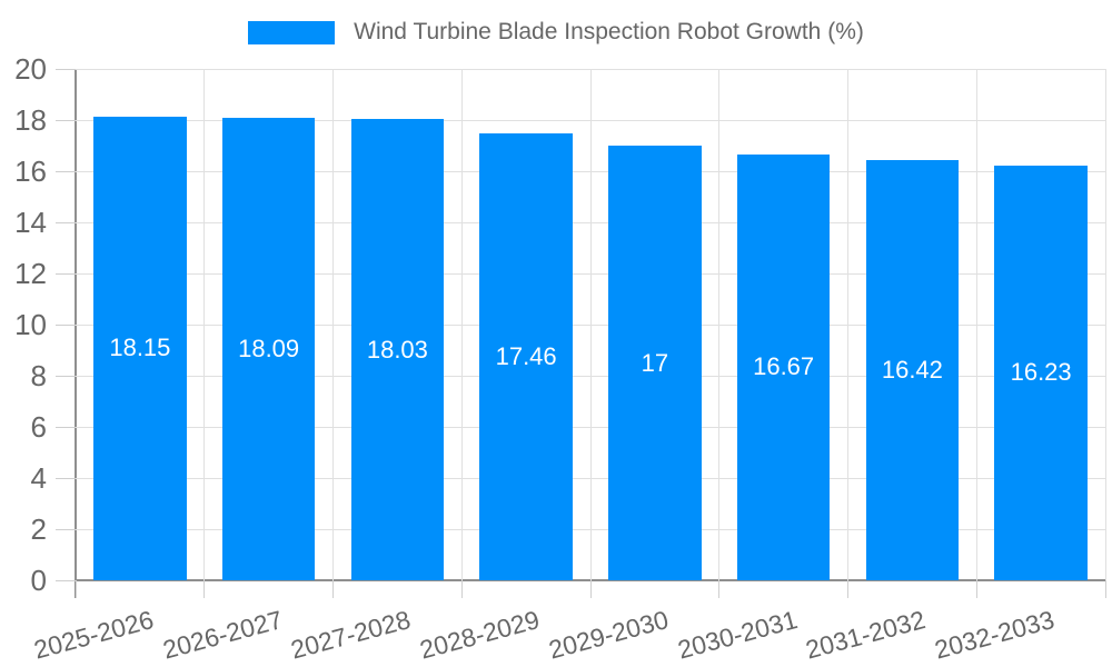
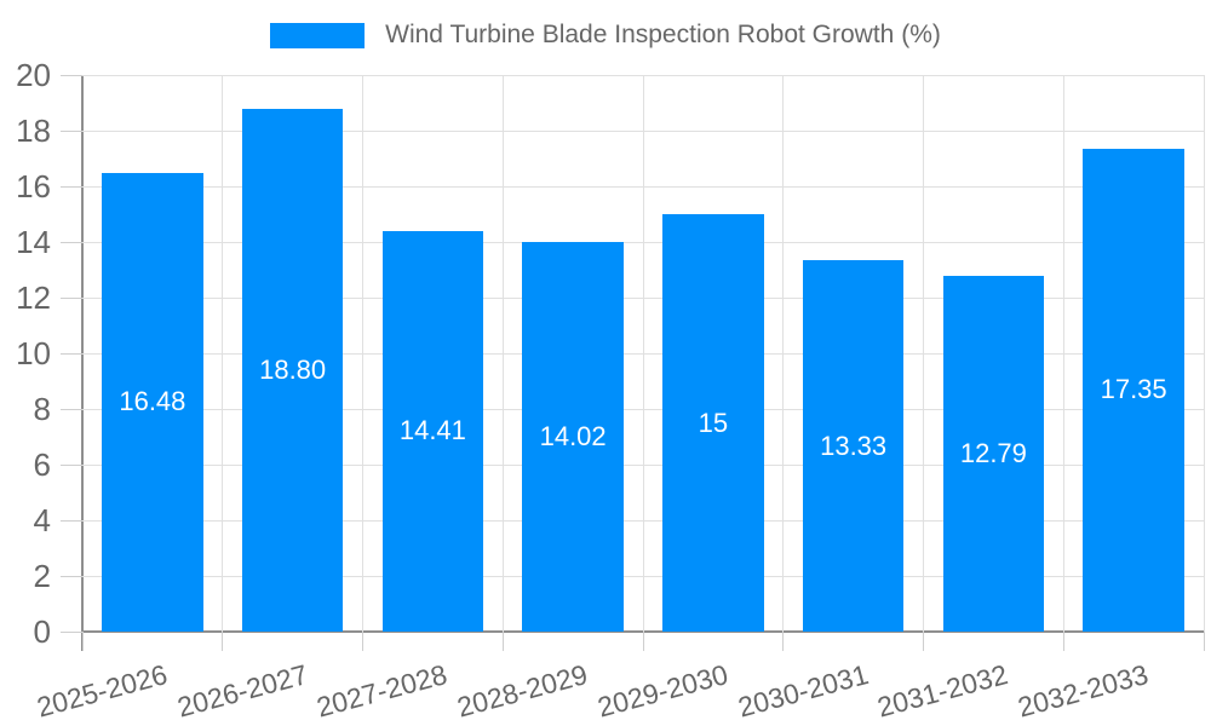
2025-2026: 18.15 -> 16.48
2026-2027: 18.09 -> 18.80
2027-2028: 18.03 -> 14.41
2028-2029: 17.46 -> 14.02
2029-2030: 17 -> 15
2030-2031: 16.67 -> 13.33
2031-2032: 16.42 -> 12.79
2032-2033: 16.23 -> 17.35
